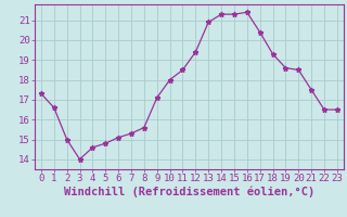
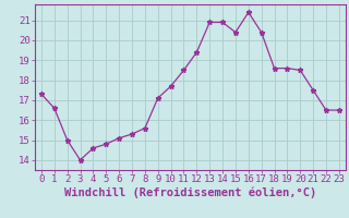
10: 18.0 -> 17.7
14: 21.3 -> 20.9
15: 21.3 -> 20.4
18: 19.3 -> 18.6
